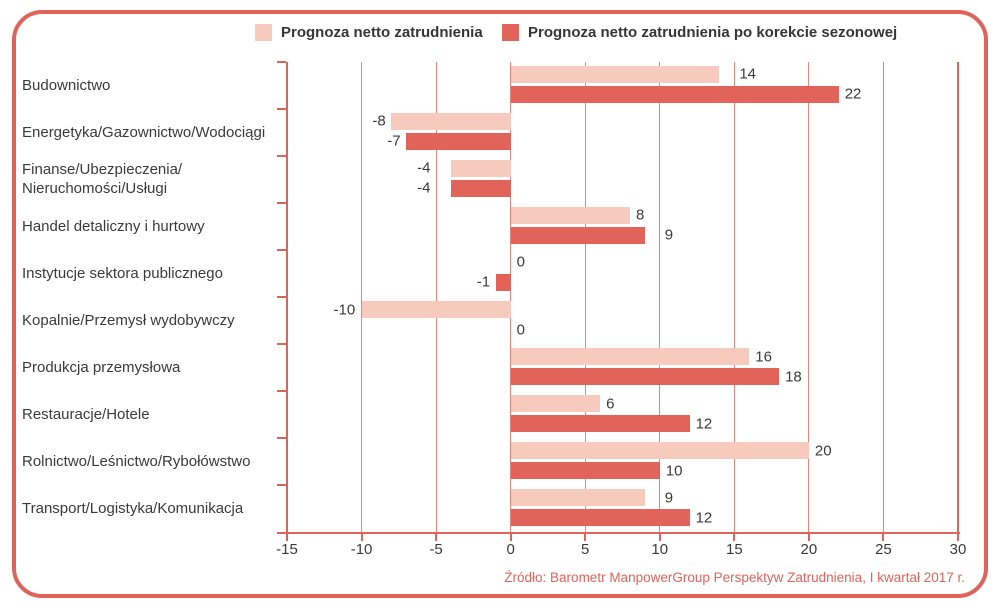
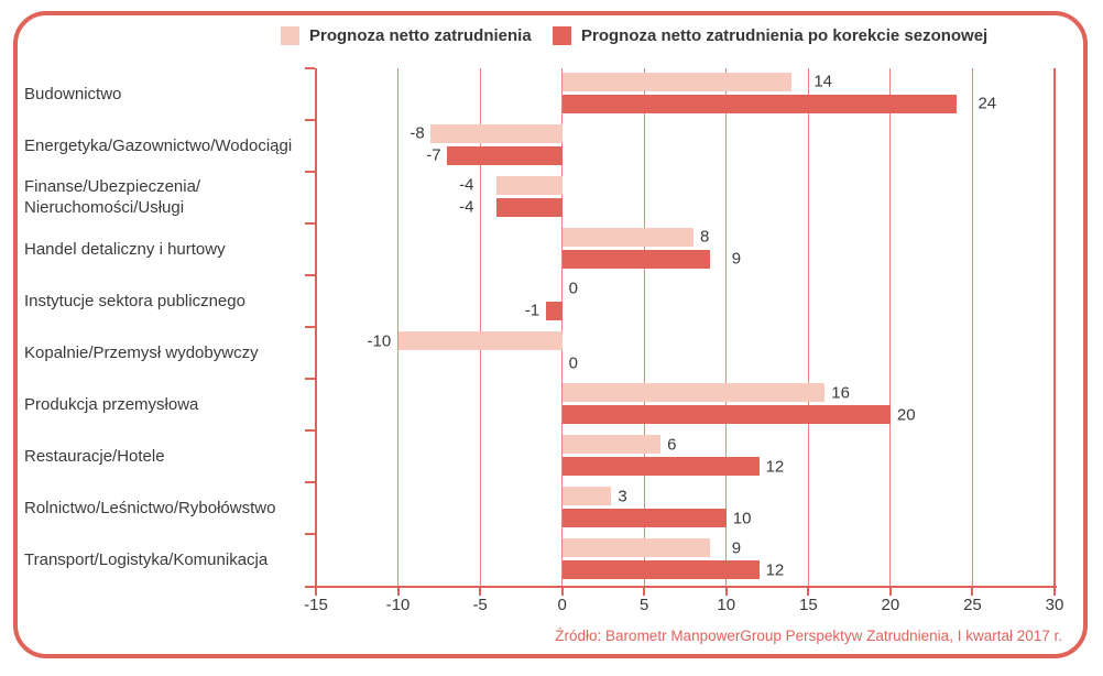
Prognoza netto zatrudnienia po korekcie sezonowej/Budownictwo: 22 -> 24
Prognoza netto zatrudnienia po korekcie sezonowej/Produkcja przemysłowa: 18 -> 20
Prognoza netto zatrudnienia/Rolnictwo/Leśnictwo/Rybołówstwo: 20 -> 3
